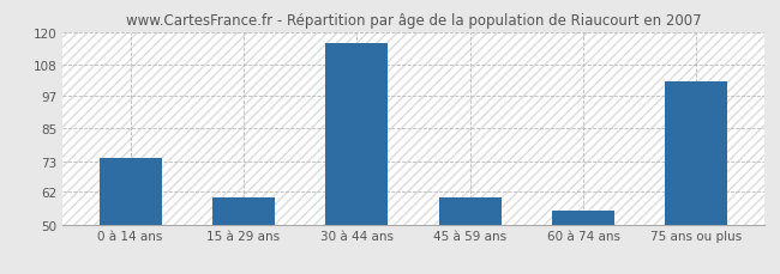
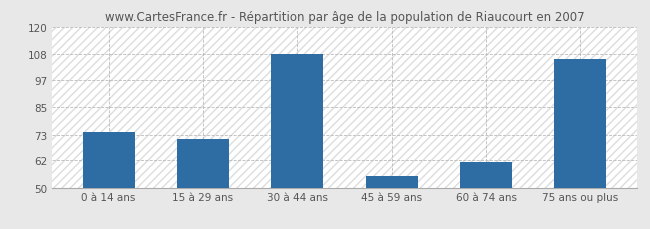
15 à 29 ans: 60 -> 71
30 à 44 ans: 116 -> 108
45 à 59 ans: 60 -> 55
60 à 74 ans: 55 -> 61
75 ans ou plus: 102 -> 106
